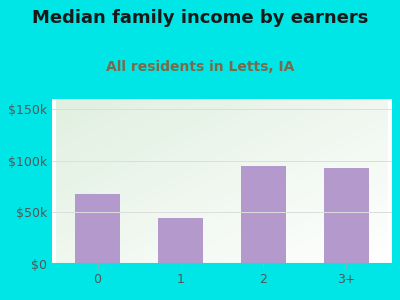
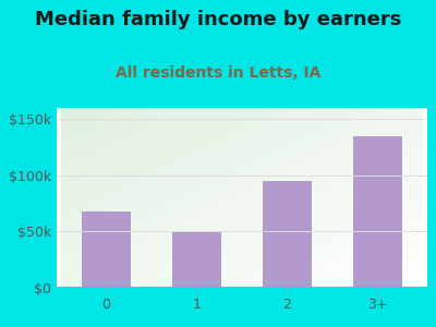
1: $45k -> $50k
3+: $93k -> $135k
